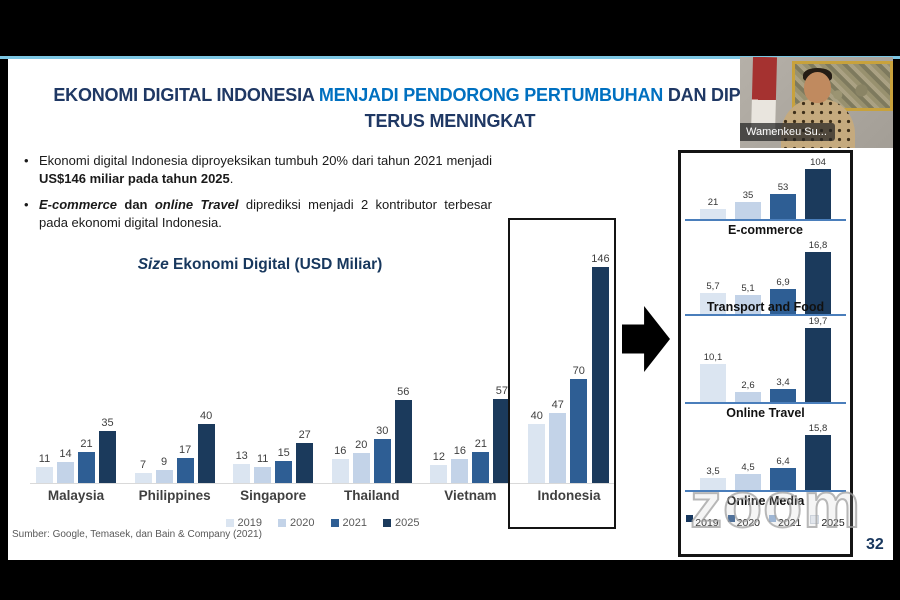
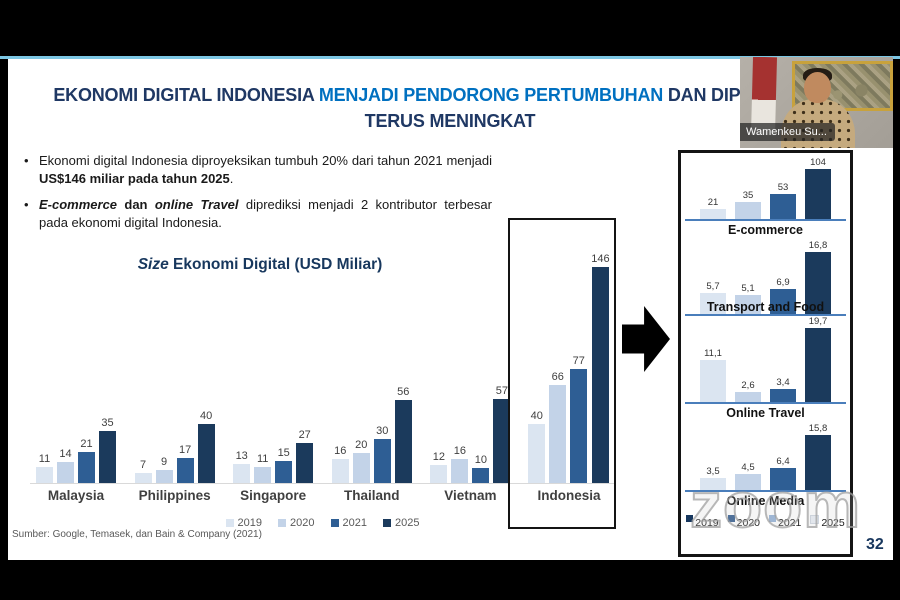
Size Ekonomi Digital (USD Miliar)/2021/Vietnam: 21 -> 10
Size Ekonomi Digital (USD Miliar)/2020/Indonesia: 47 -> 66
Size Ekonomi Digital (USD Miliar)/2021/Indonesia: 70 -> 77
Online Travel/2019: 10,1 -> 11,1
